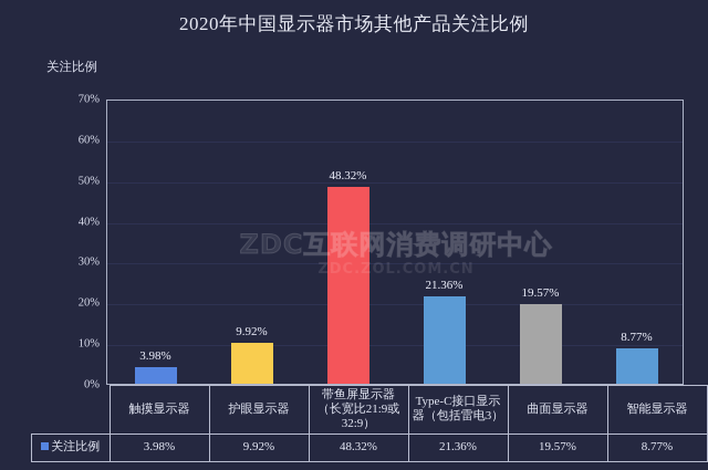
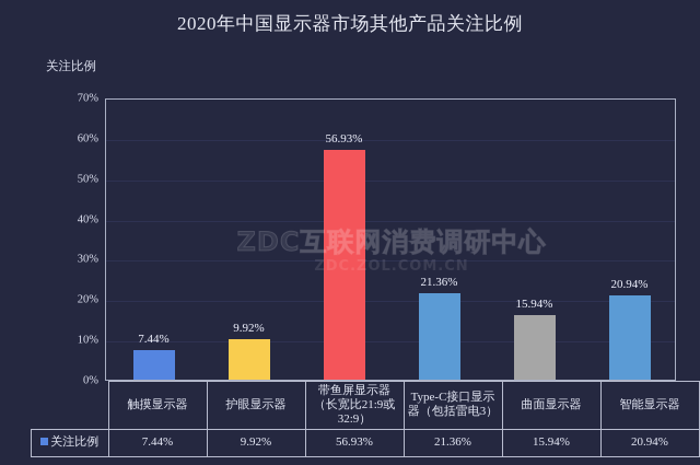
触摸显示器: 3.98% -> 7.44%
带鱼屏显示器（长宽比21:9或32:9）: 48.32% -> 56.93%
曲面显示器: 19.57% -> 15.94%
智能显示器: 8.77% -> 20.94%
